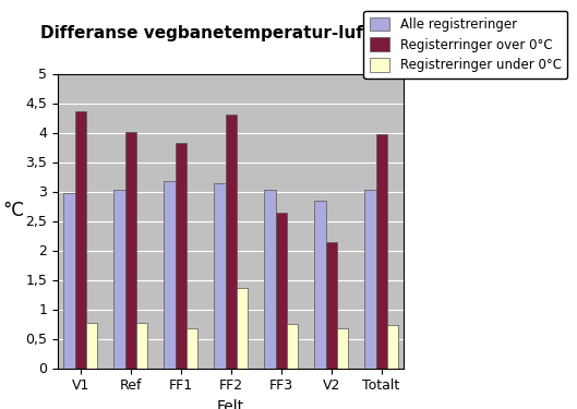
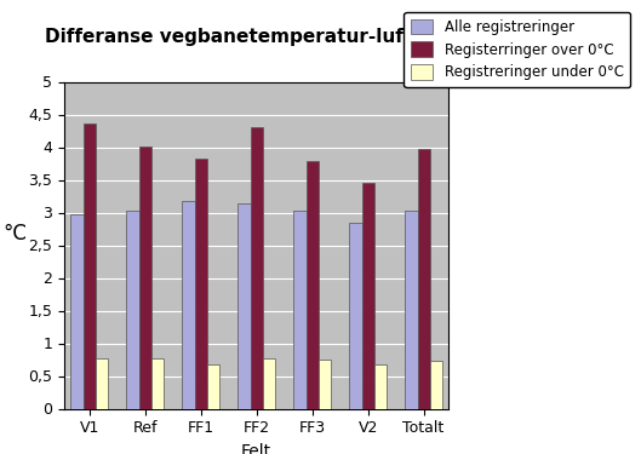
Registreringer under 0°C/FF2: 1,36 -> 0,77
Registerringer over 0°C/FF3: 2,64 -> 3,79
Registerringer over 0°C/V2: 2,14 -> 3,45
